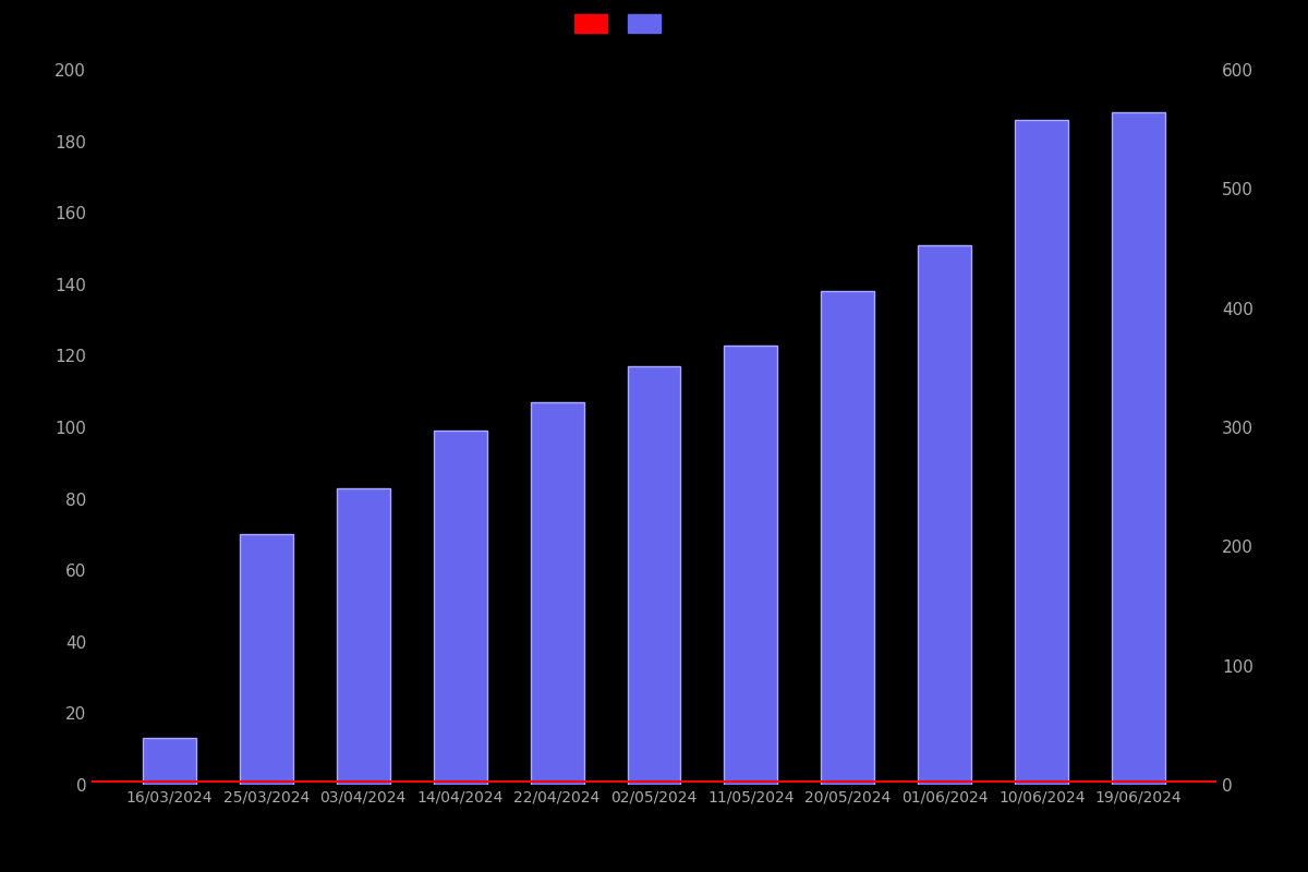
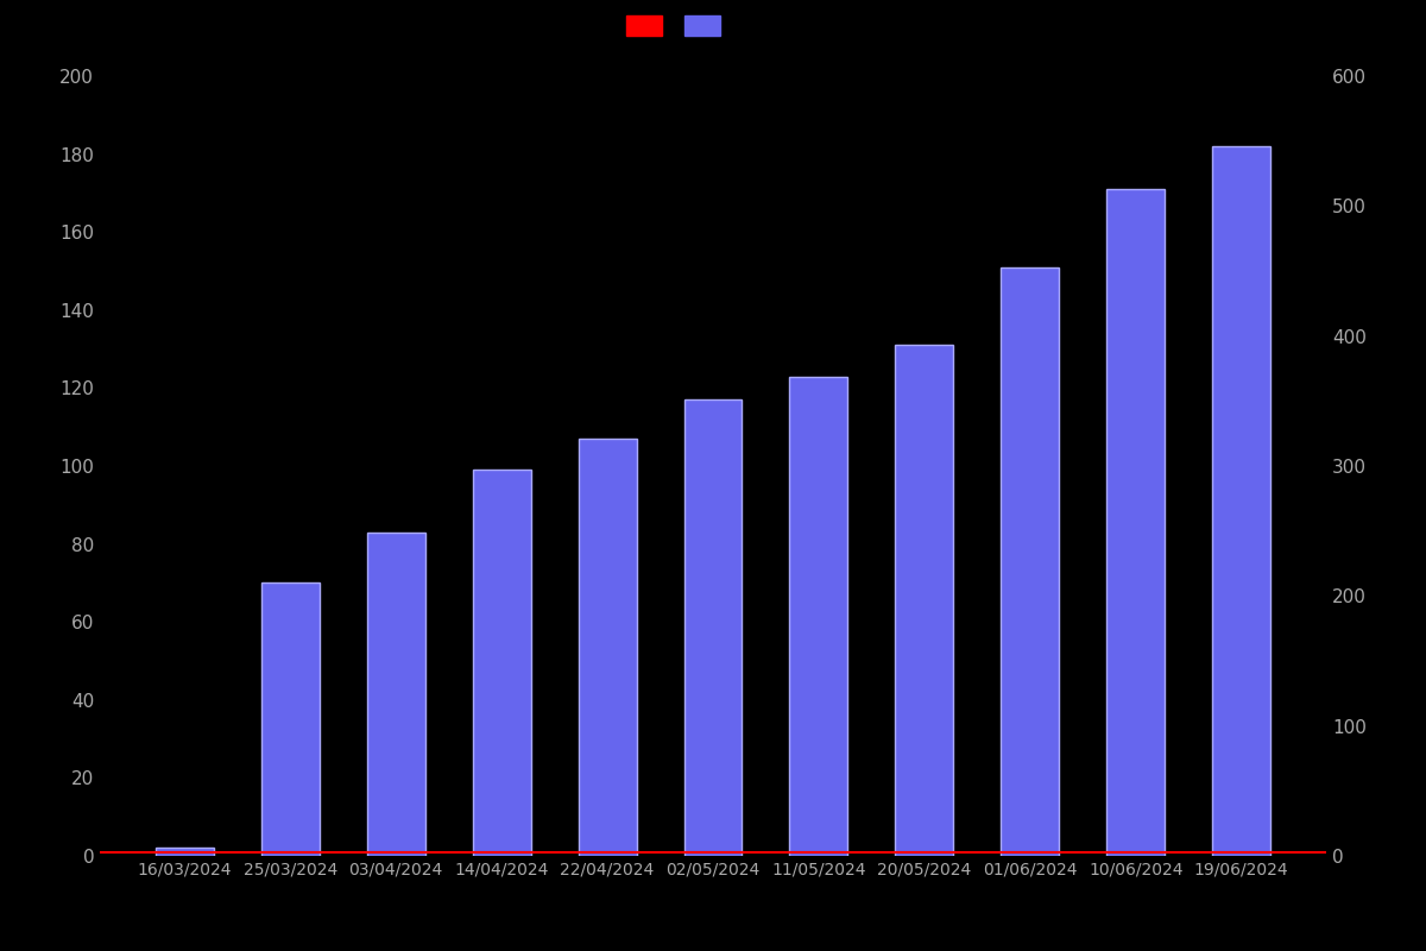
16/03/2024: 13 -> 2
20/05/2024: 138 -> 131
10/06/2024: 186 -> 171
19/06/2024: 188 -> 182
